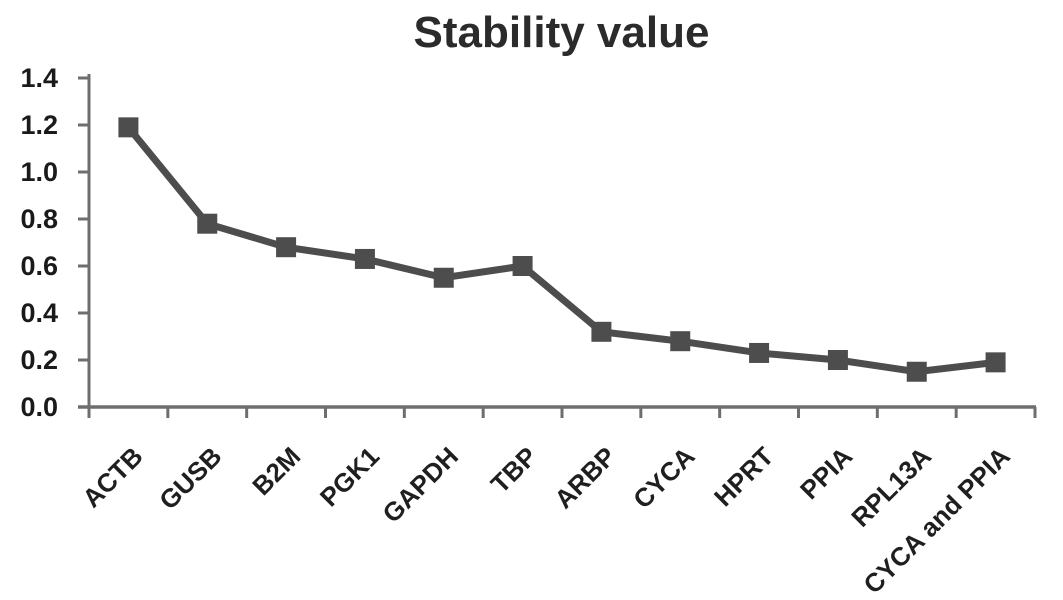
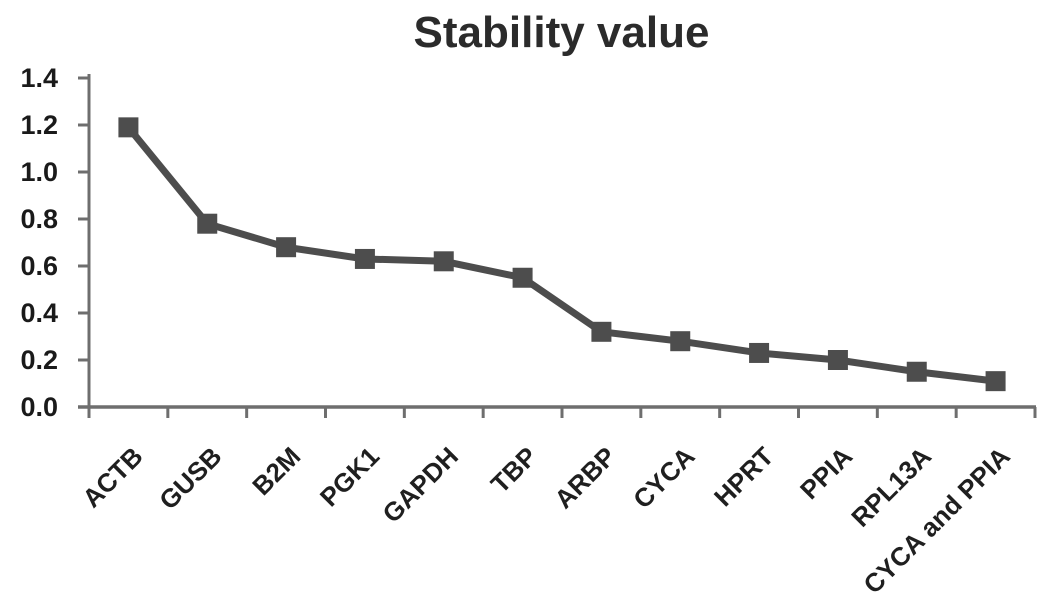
GAPDH: 0.55 -> 0.62
TBP: 0.60 -> 0.55
CYCA and PPIA: 0.19 -> 0.11
